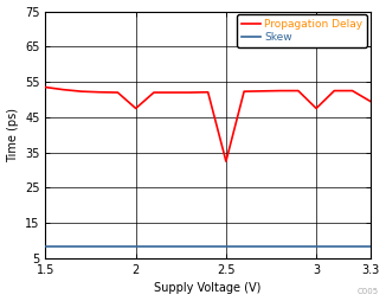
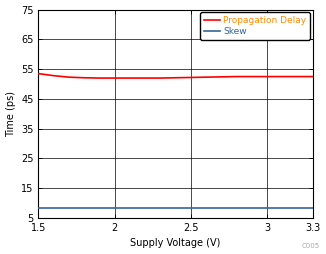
Propagation Delay/2: 47.5 -> 52.0
Propagation Delay/2.5: 32.5 -> 52.2
Propagation Delay/3: 47.5 -> 52.5
Propagation Delay/3.3: 49.5 -> 52.5
